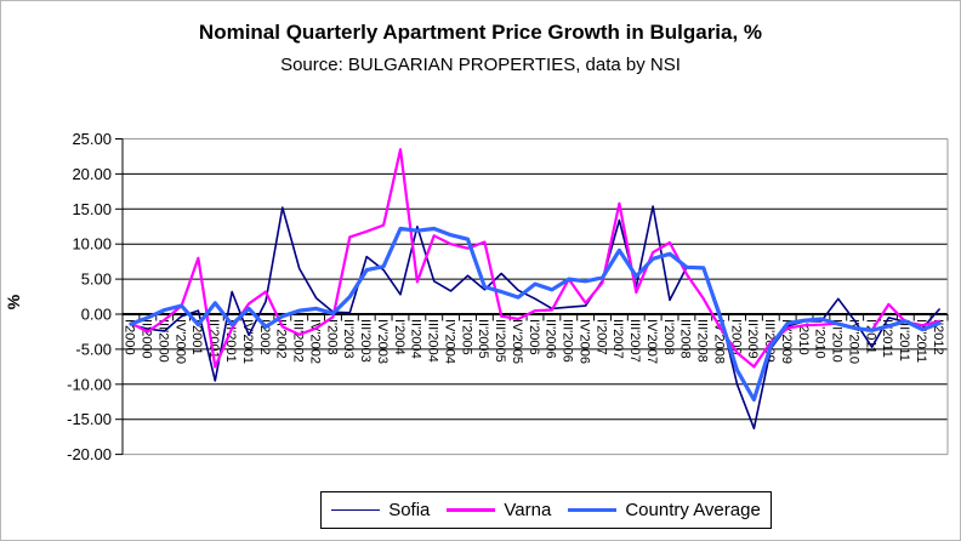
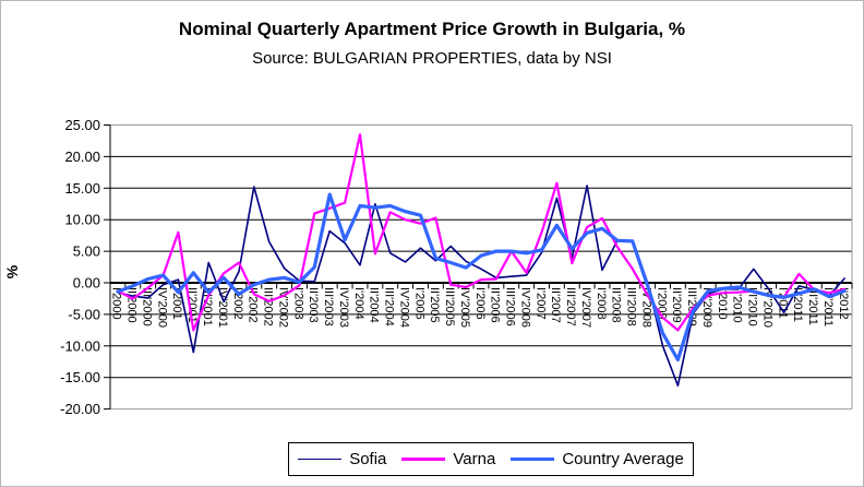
Sofia/II'2001: -10 -> -11
Country Average/III'2003: 6 -> 14
Country Average/II'2006: 4 -> 5
Varna/I'2007: 4 -> 8
